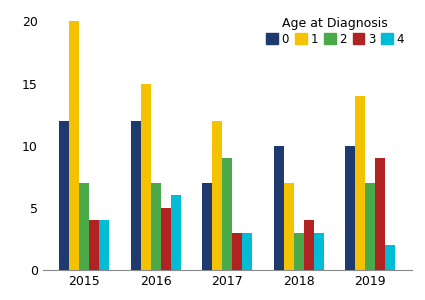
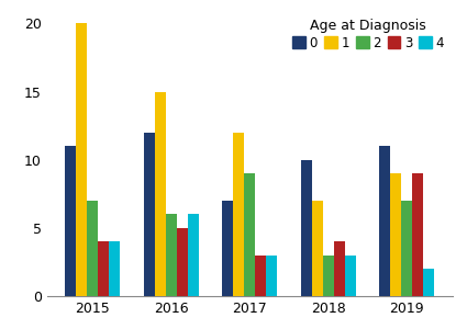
0/2015: 12 -> 11
2/2016: 7 -> 6
0/2019: 10 -> 11
1/2019: 14 -> 9
